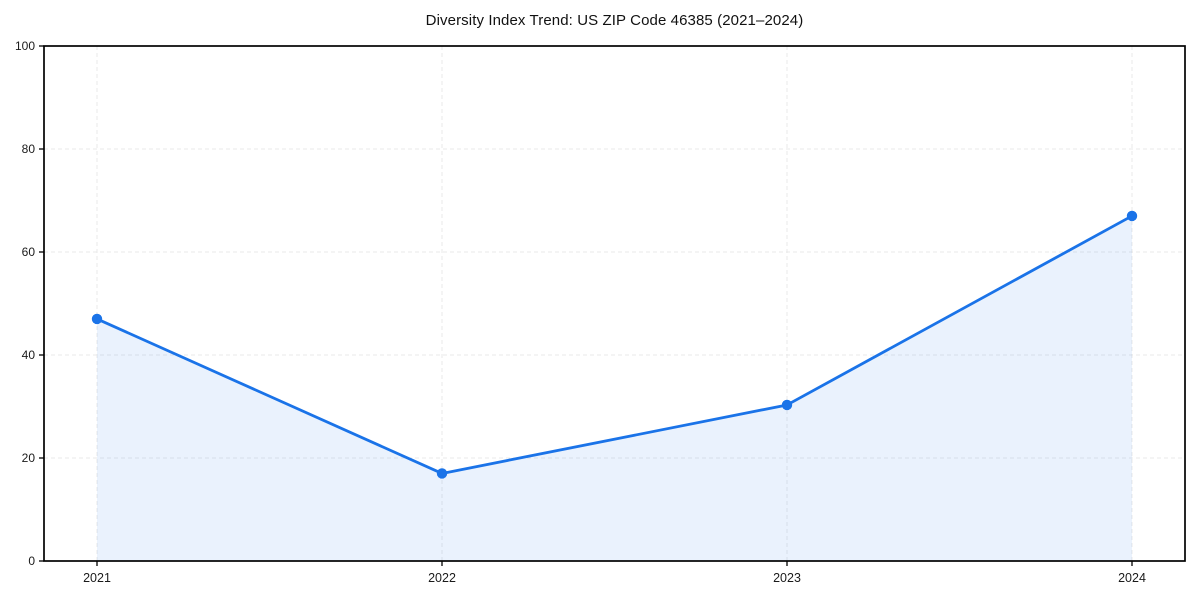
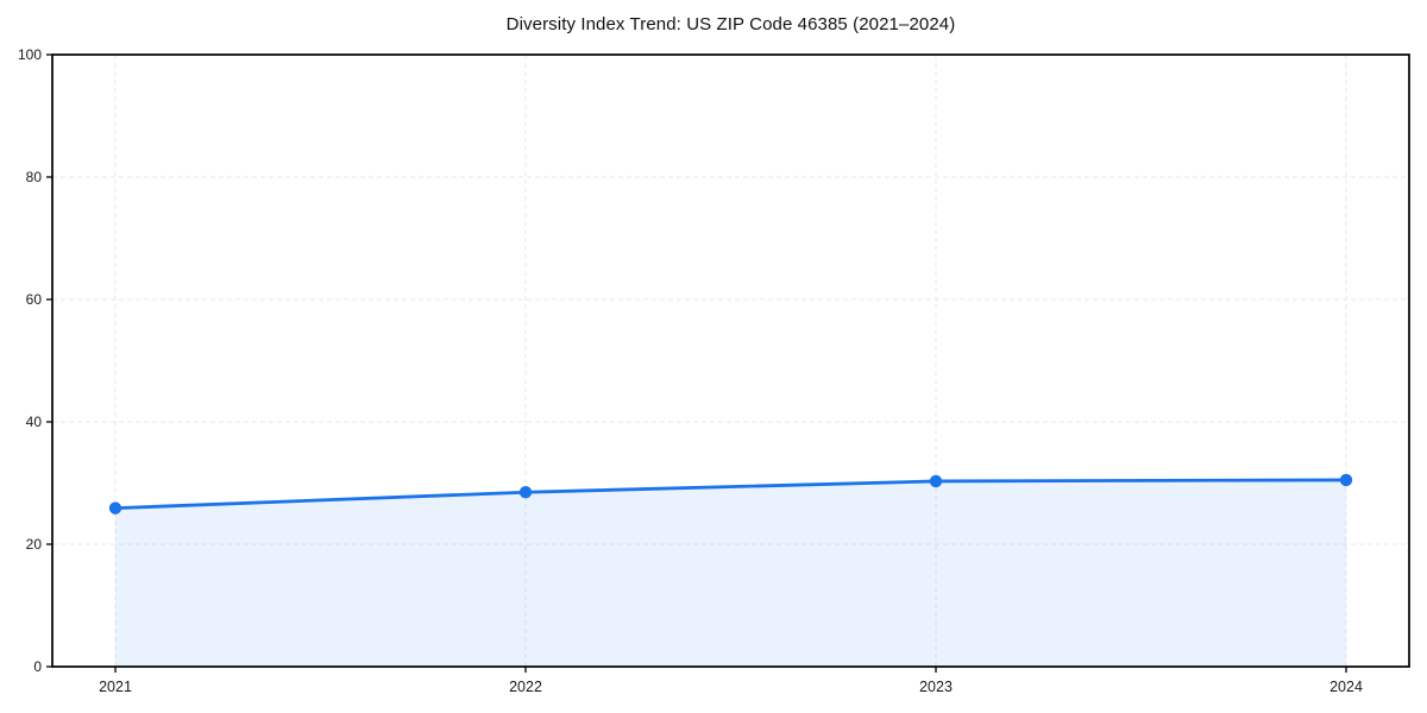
2021: 47 -> 26
2022: 17 -> 28
2024: 67 -> 30
